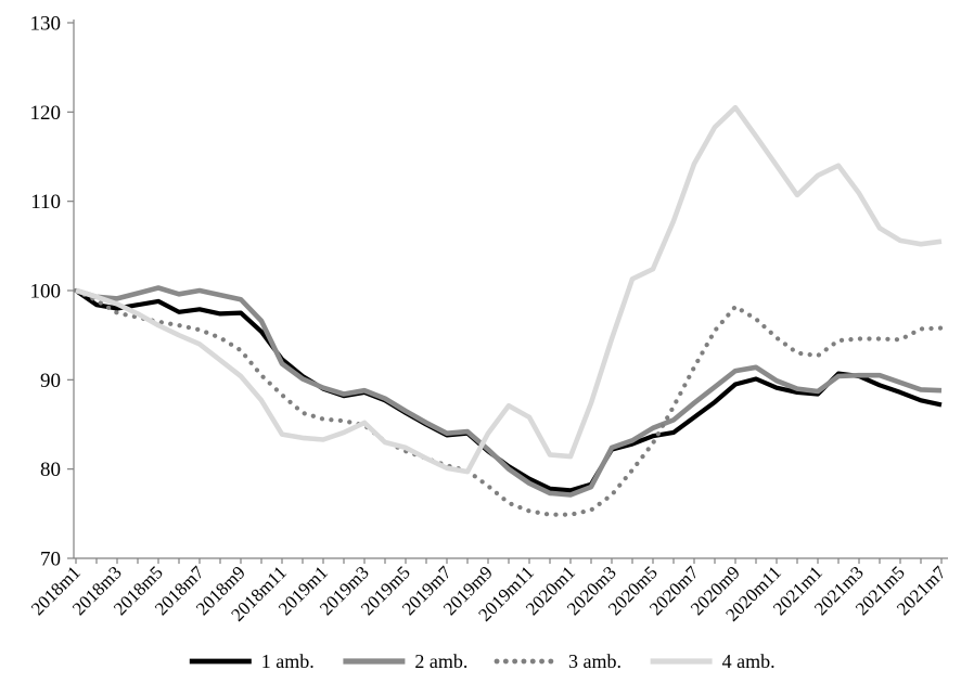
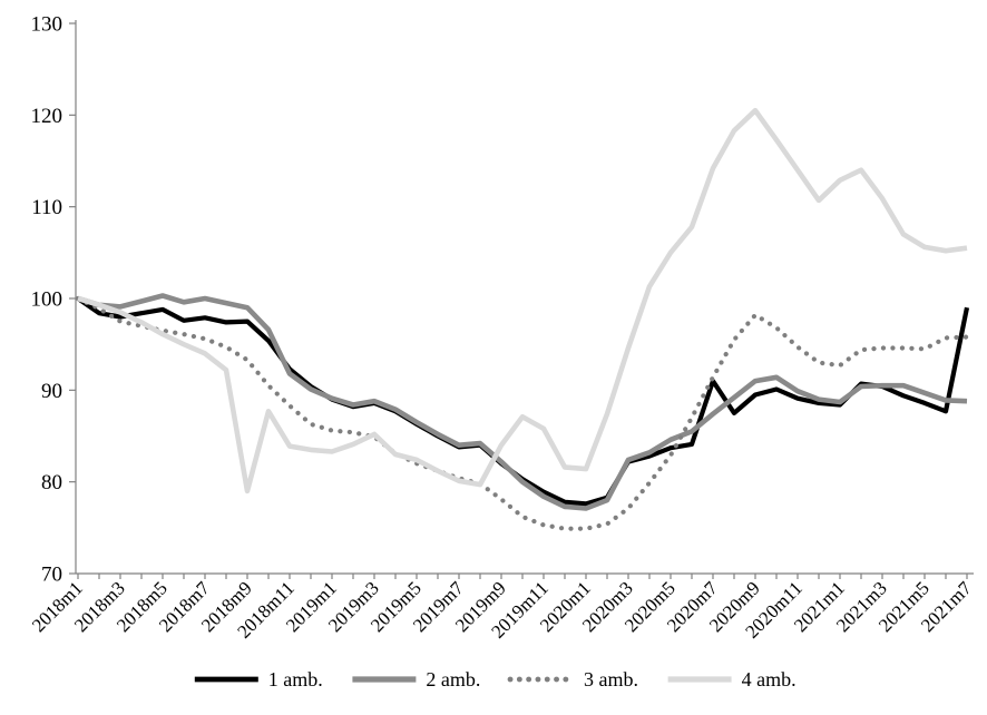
4 amb./2018m9: 90 -> 79
4 amb./2020m5: 102 -> 105
1 amb./2020m7: 86 -> 91
1 amb./2021m7: 87 -> 99
